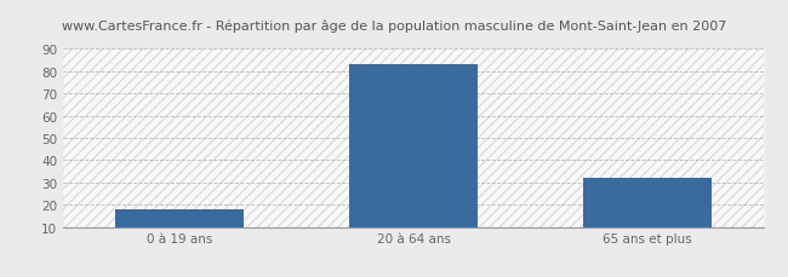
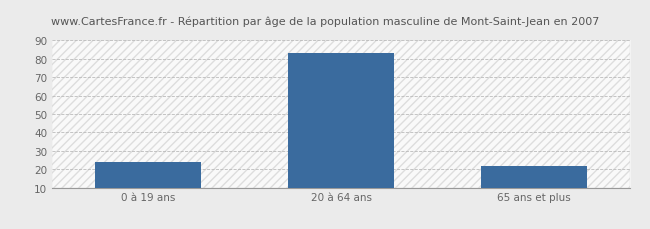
0 à 19 ans: 18 -> 24
65 ans et plus: 32 -> 22
